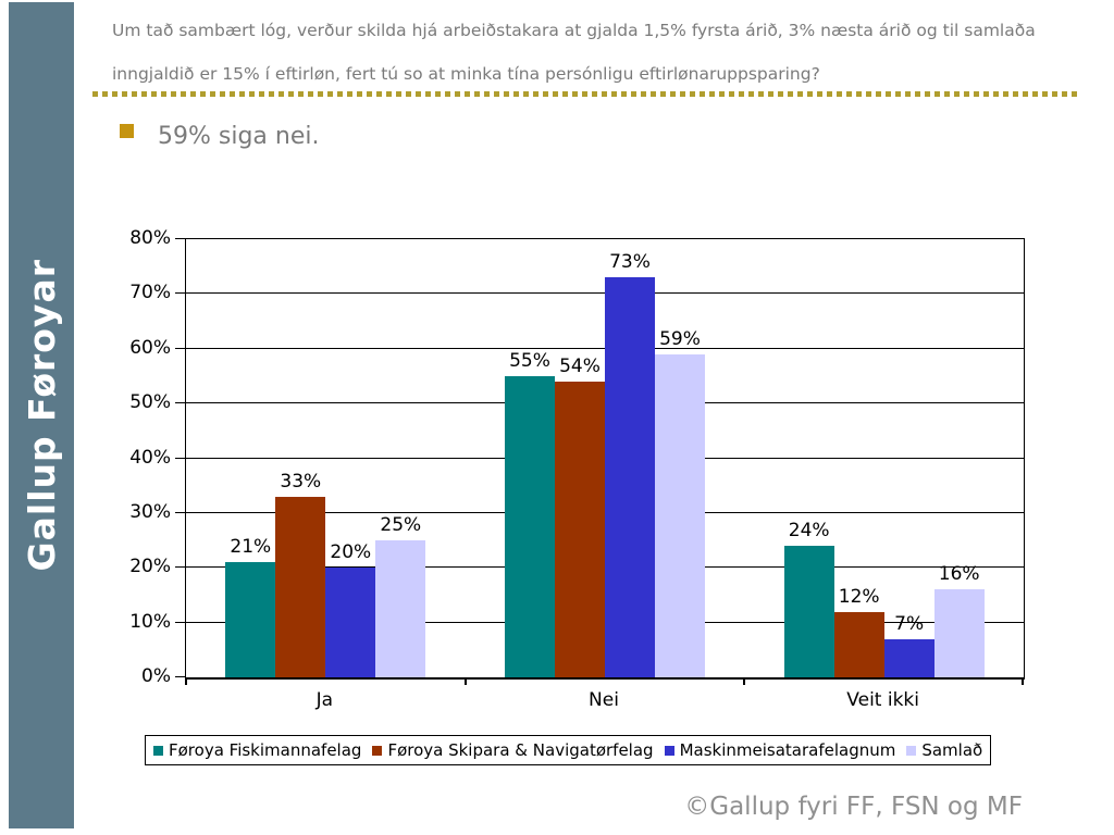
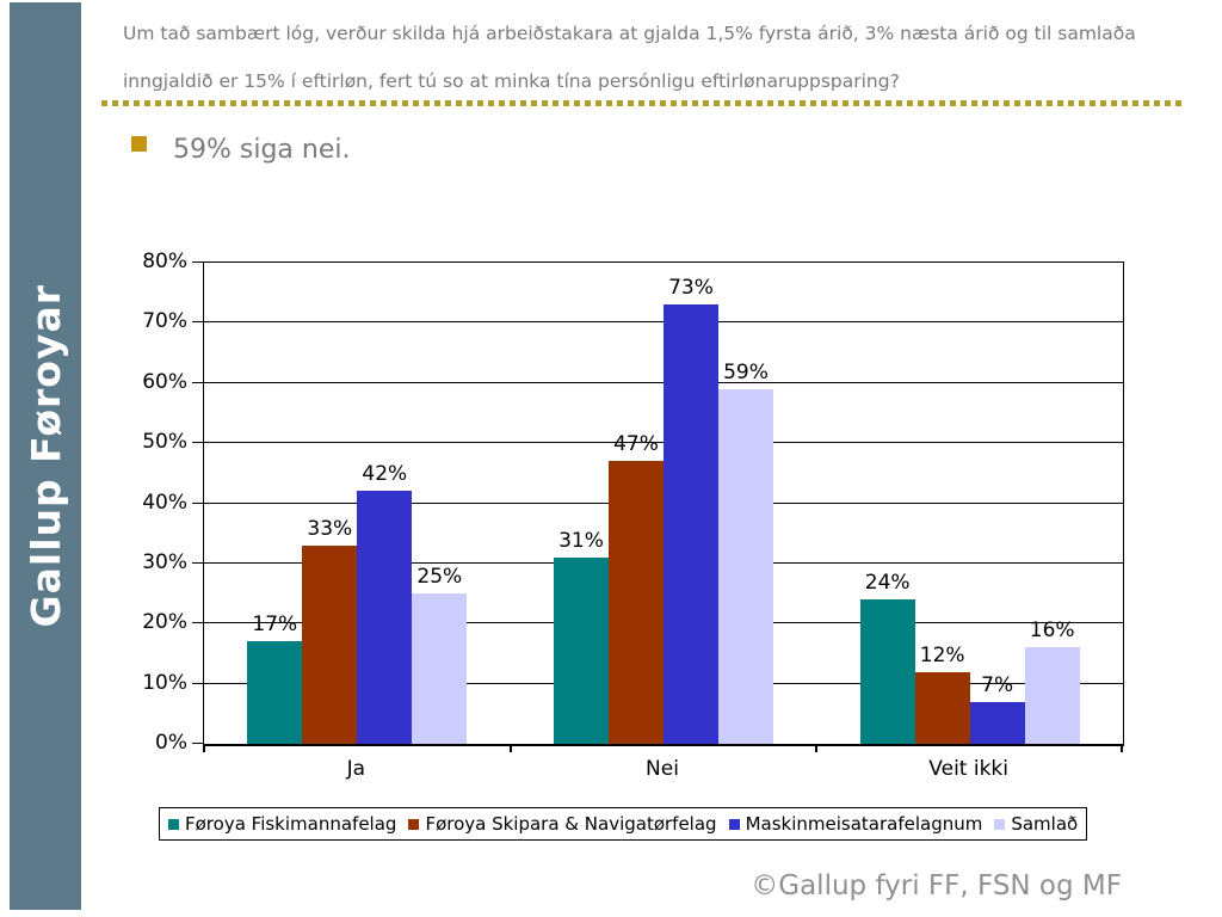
Føroya Fiskimannafelag/Ja: 21% -> 17%
Maskinmeisatarafelagnum/Ja: 20% -> 42%
Føroya Fiskimannafelag/Nei: 55% -> 31%
Føroya Skipara & Navigatørfelag/Nei: 54% -> 47%
